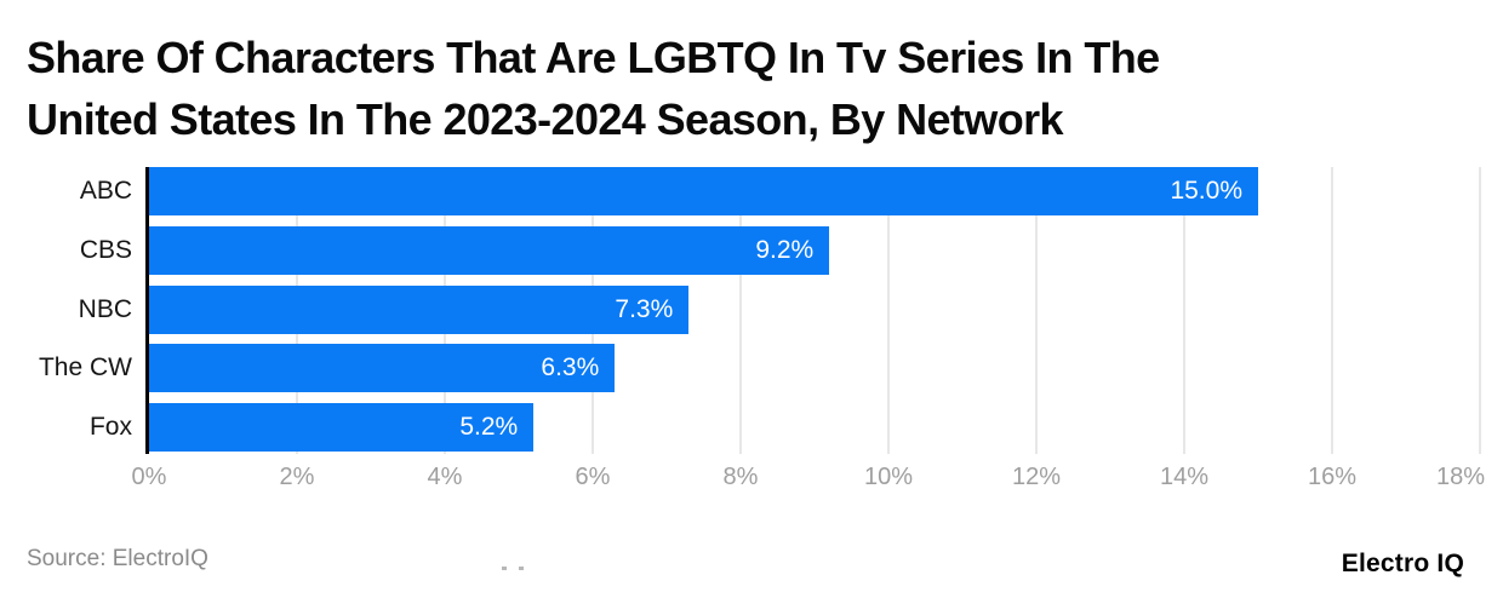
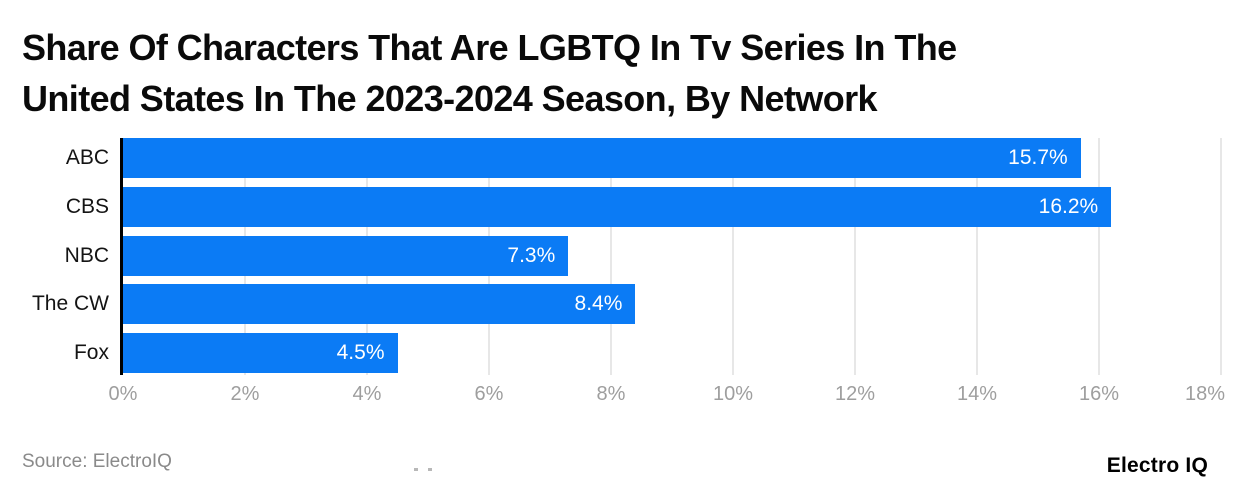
ABC: 15.0% -> 15.7%
CBS: 9.2% -> 16.2%
The CW: 6.3% -> 8.4%
Fox: 5.2% -> 4.5%
